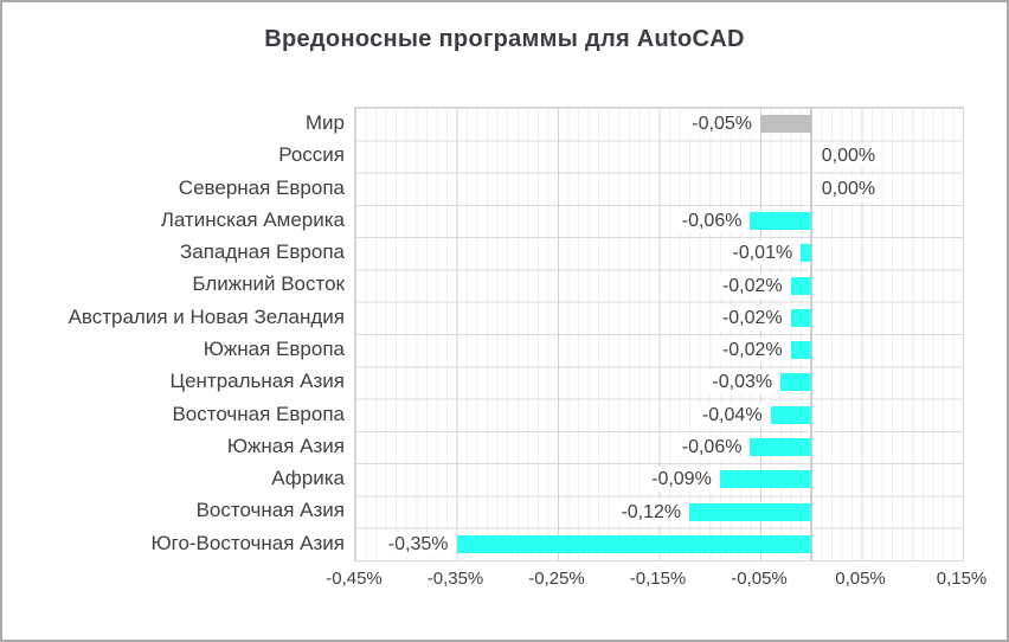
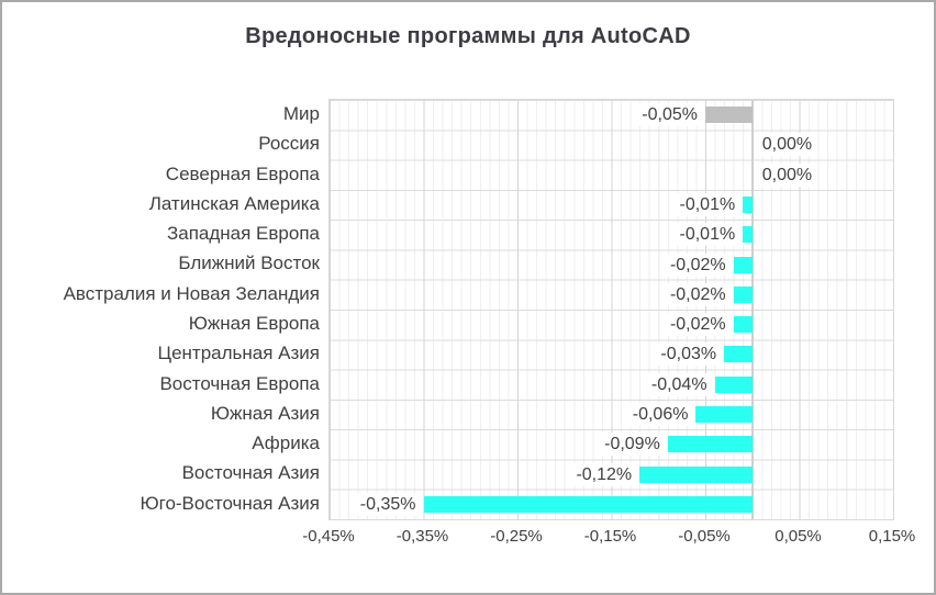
Латинская Америка: -0,06% -> -0,01%
